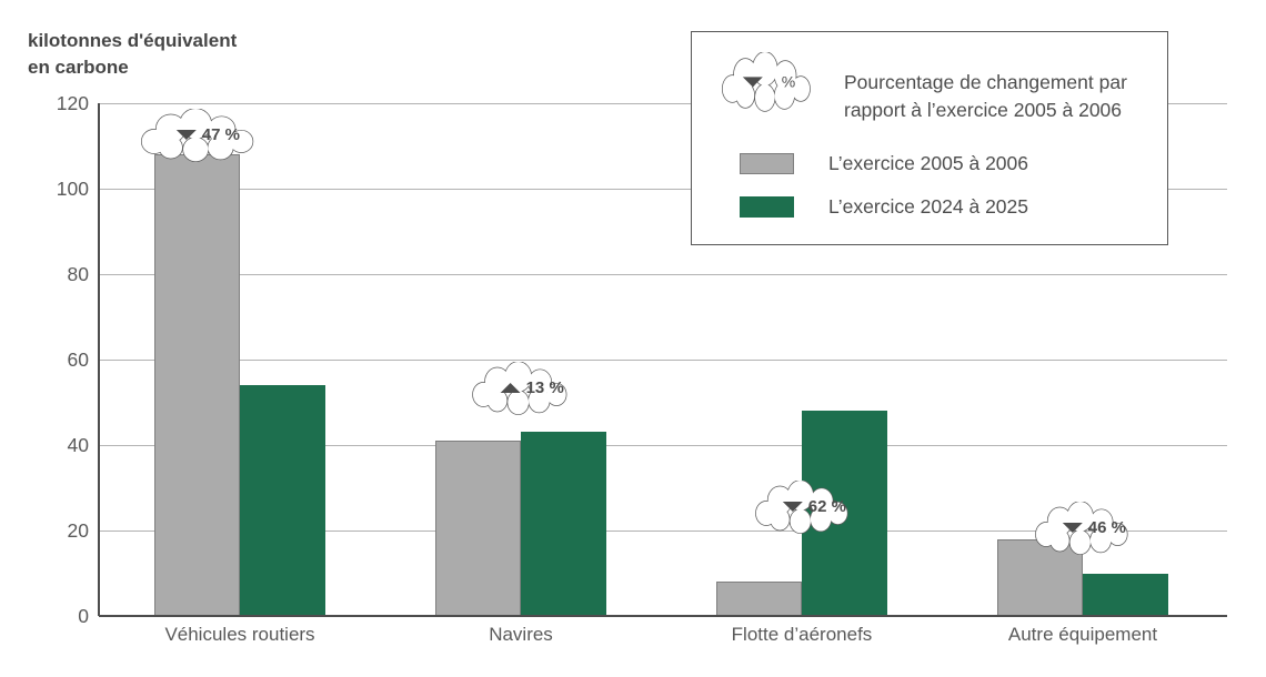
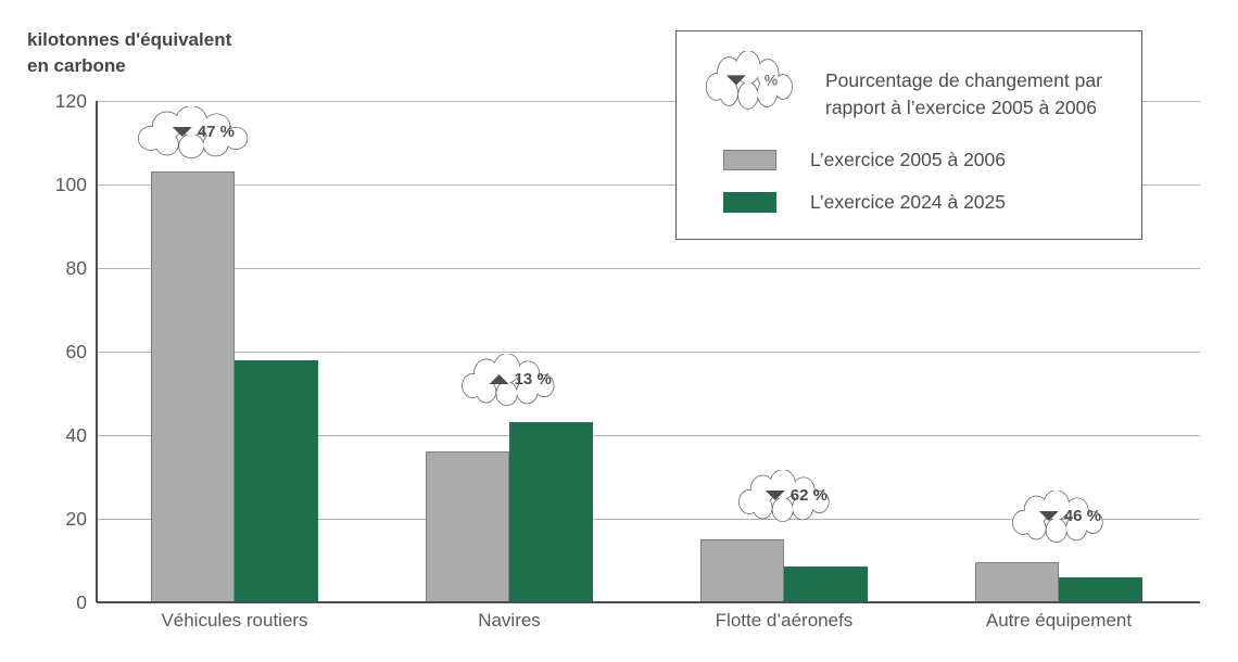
L’exercice 2005 à 2006/Véhicules routiers: 108 -> 103
L’exercice 2024 à 2025/Véhicules routiers: 54 -> 58
L’exercice 2005 à 2006/Navires: 41 -> 36
L’exercice 2005 à 2006/Flotte d’aéronefs: 8 -> 15
L’exercice 2024 à 2025/Flotte d’aéronefs: 48 -> 8
L’exercice 2005 à 2006/Autre équipement: 18 -> 10
L’exercice 2024 à 2025/Autre équipement: 10 -> 6
